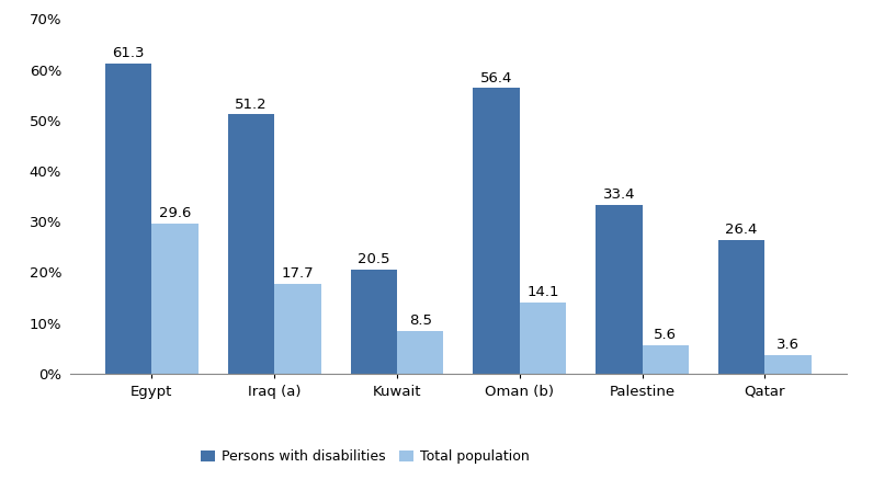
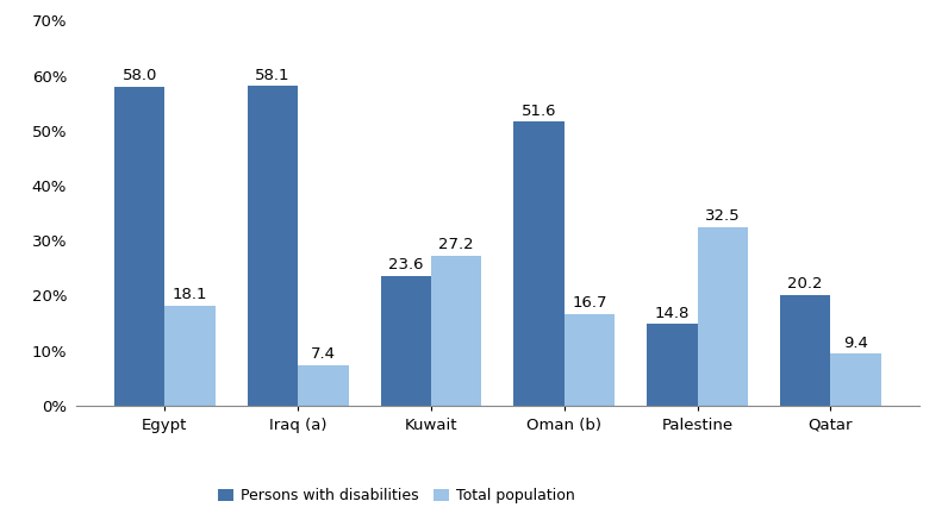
Persons with disabilities/Egypt: 61.3 -> 58.0
Total population/Egypt: 29.6 -> 18.1
Persons with disabilities/Iraq (a): 51.2 -> 58.1
Total population/Iraq (a): 17.7 -> 7.4
Persons with disabilities/Kuwait: 20.5 -> 23.6
Total population/Kuwait: 8.5 -> 27.2
Persons with disabilities/Oman (b): 56.4 -> 51.6
Total population/Oman (b): 14.1 -> 16.7
Persons with disabilities/Palestine: 33.4 -> 14.8
Total population/Palestine: 5.6 -> 32.5
Persons with disabilities/Qatar: 26.4 -> 20.2
Total population/Qatar: 3.6 -> 9.4
